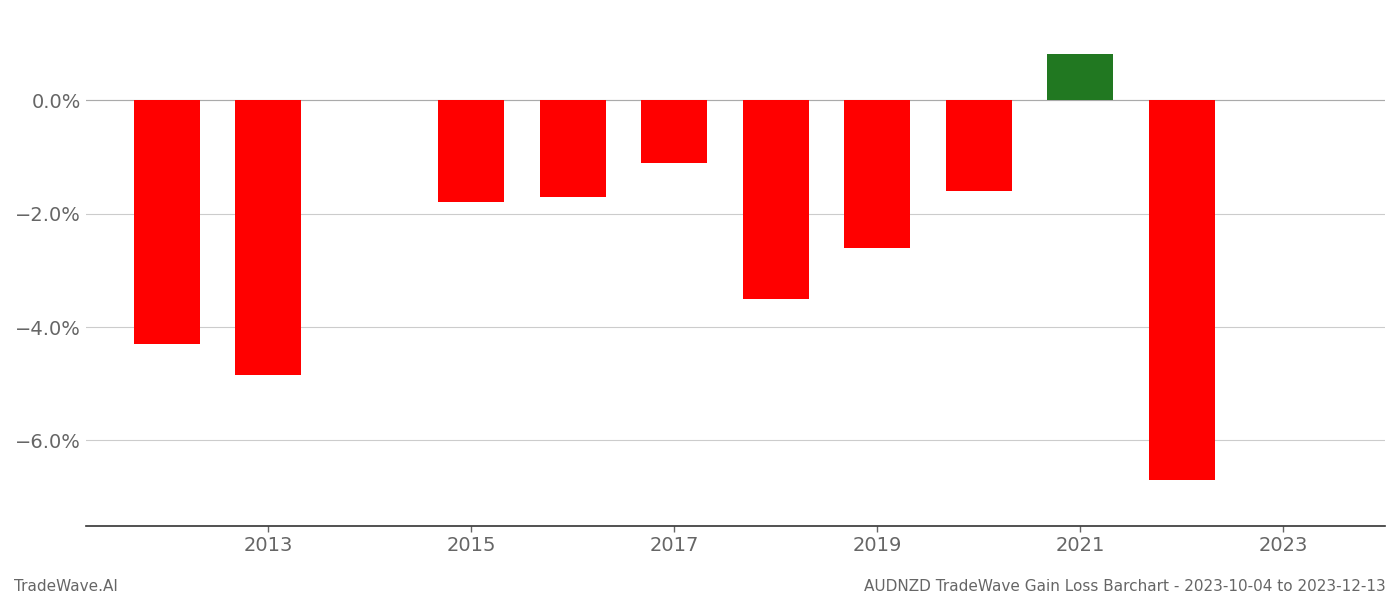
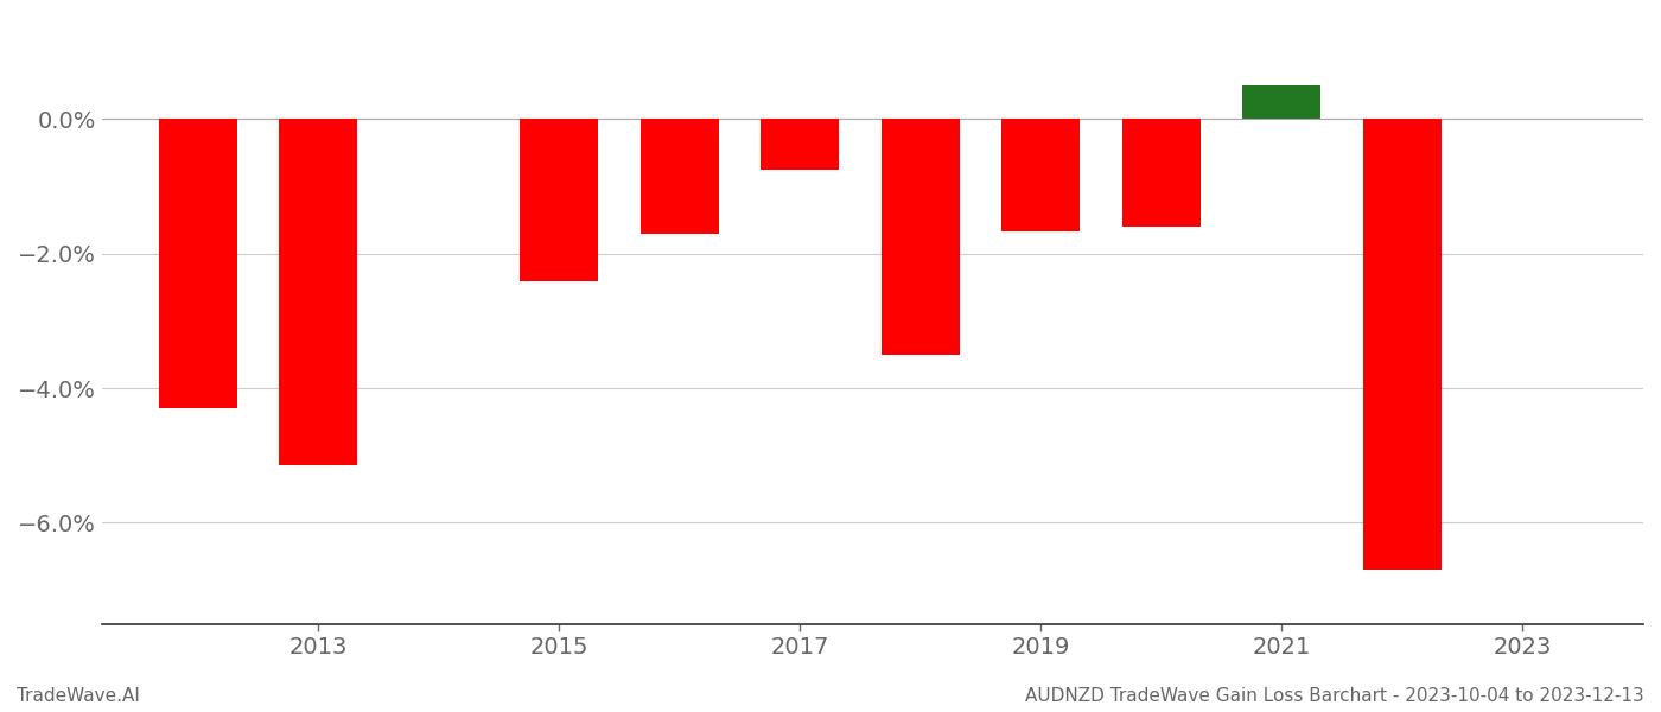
2013: -4.85% -> -5.14%
2015: -1.80% -> -2.42%
2017: -1.10% -> -0.76%
2019: -2.60% -> -1.68%
2021: 0.82% -> 0.50%
